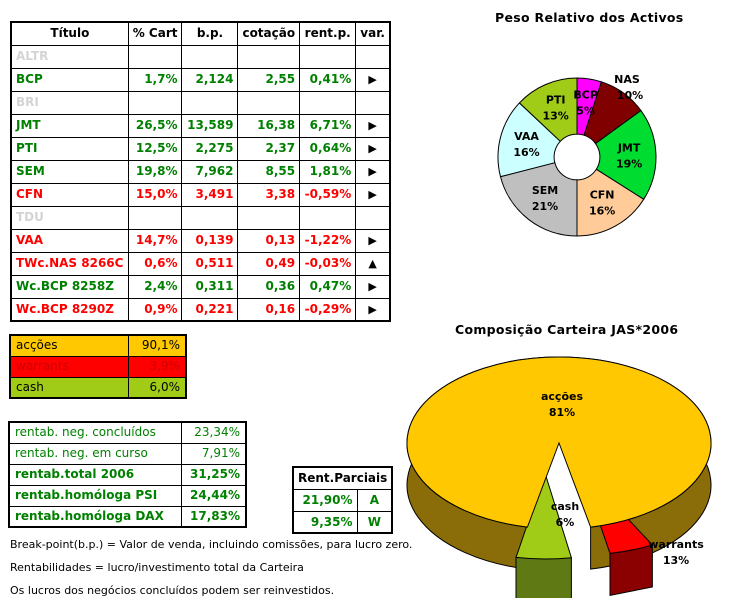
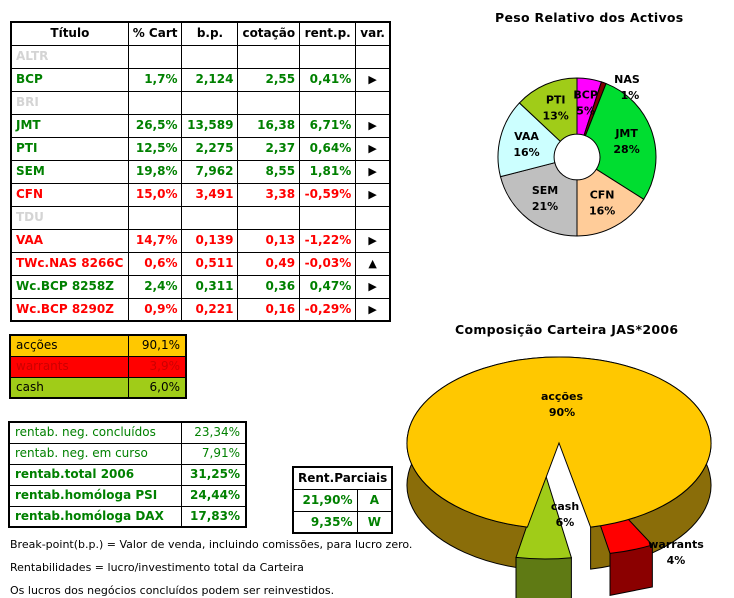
Peso Relativo dos Activos/NAS: 10% -> 1%
Peso Relativo dos Activos/JMT: 19% -> 28%
Composição Carteira JAS*2006/acções: 81% -> 90%
Composição Carteira JAS*2006/warrants: 13% -> 4%
